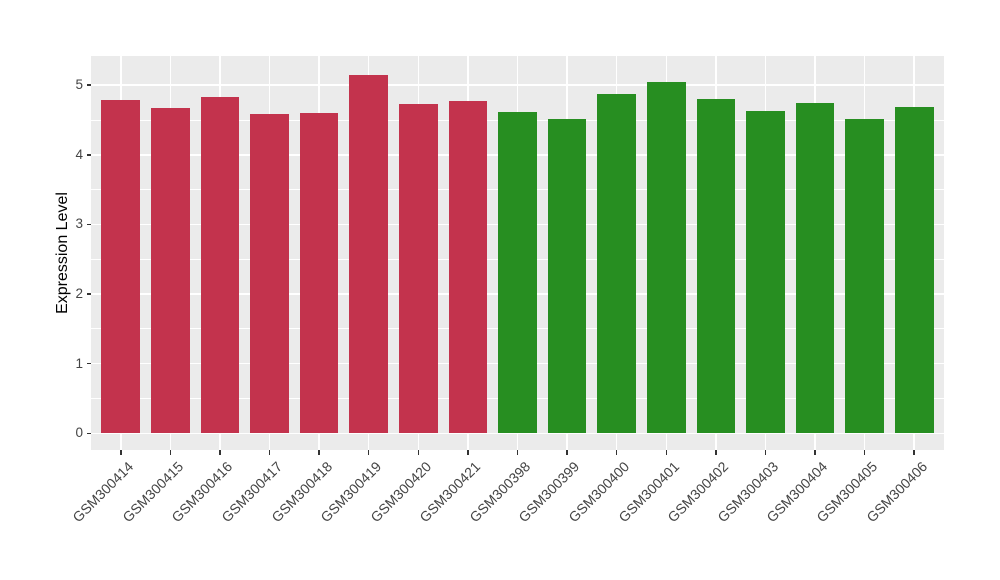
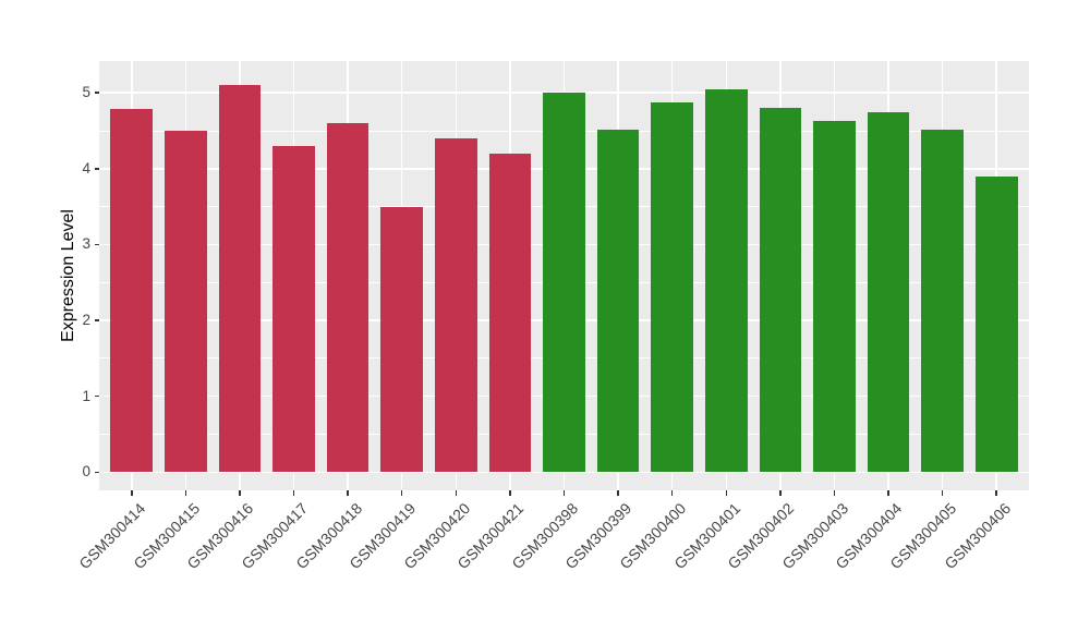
GSM300415: 4.7 -> 4.5
GSM300416: 4.8 -> 5.1
GSM300417: 4.6 -> 4.3
GSM300419: 5.1 -> 3.5
GSM300420: 4.7 -> 4.4
GSM300421: 4.8 -> 4.2
GSM300398: 4.6 -> 5.0
GSM300406: 4.7 -> 3.9
